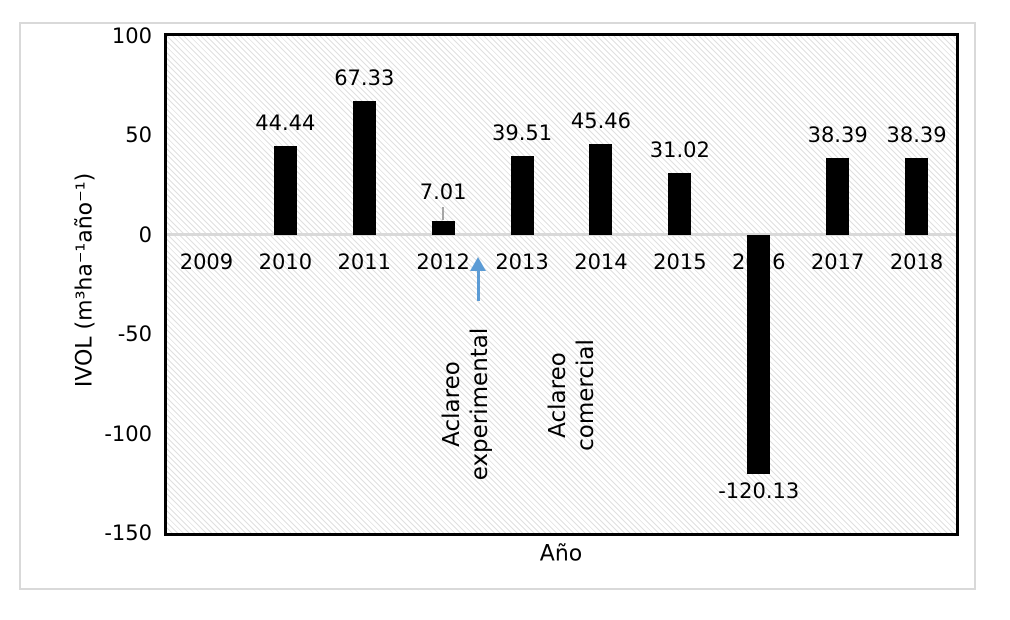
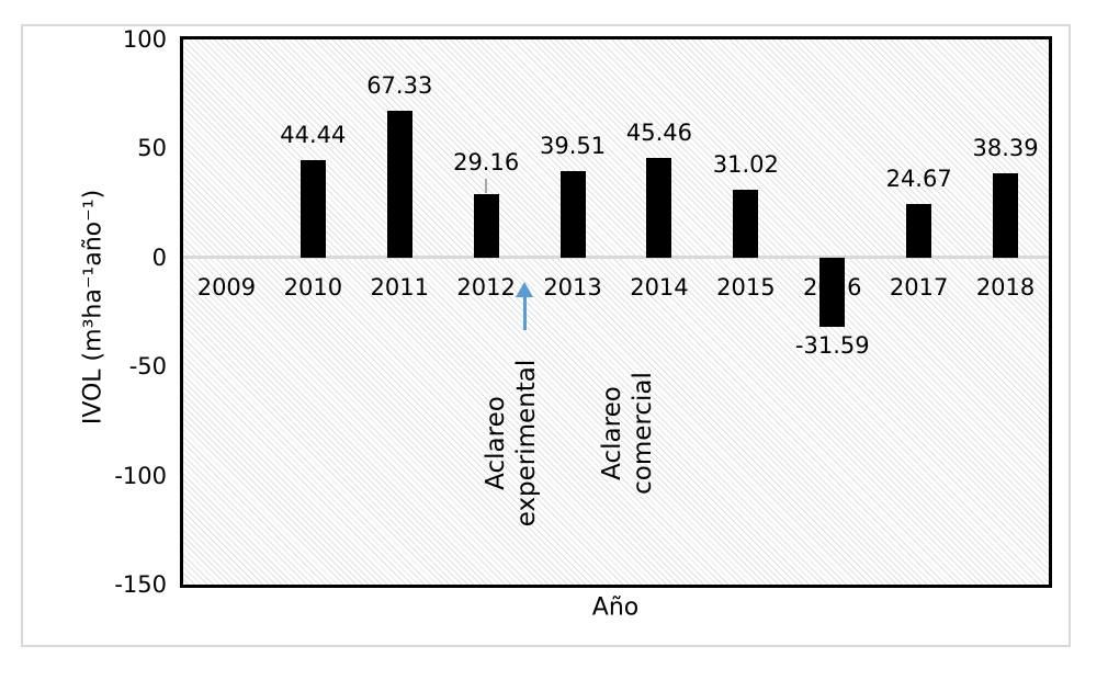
2012: 7.01 -> 29.16
2016: -120.13 -> -31.59
2017: 38.39 -> 24.67
